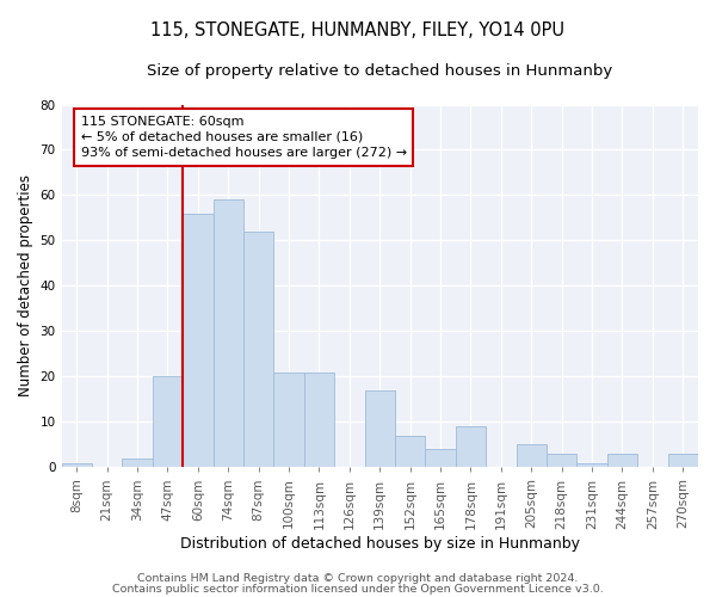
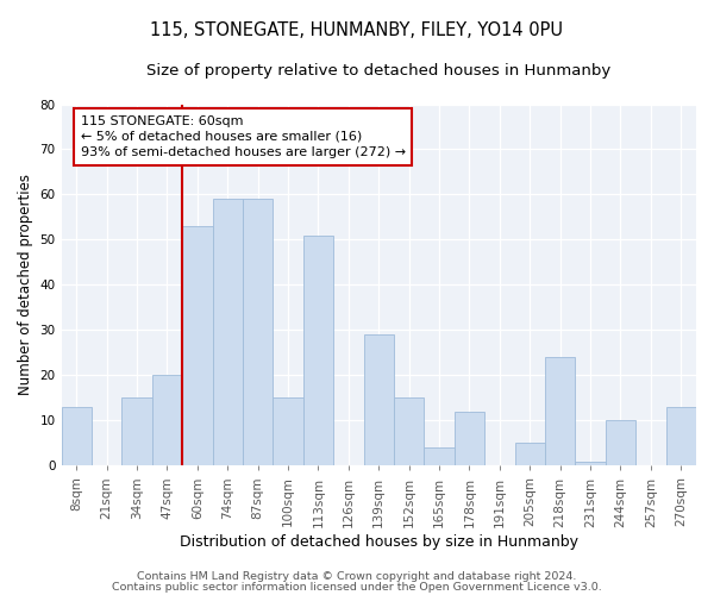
8sqm: 1 -> 13
34sqm: 2 -> 15
60sqm: 56 -> 53
87sqm: 52 -> 59
100sqm: 21 -> 15
113sqm: 21 -> 51
139sqm: 17 -> 29
152sqm: 7 -> 15
178sqm: 9 -> 12
218sqm: 3 -> 24
244sqm: 3 -> 10
270sqm: 3 -> 13
